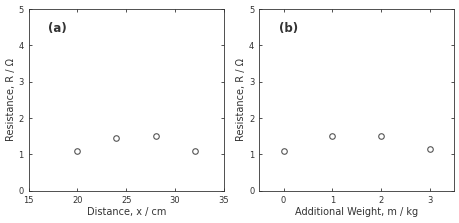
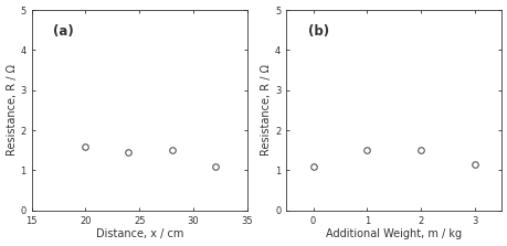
20: 1.10 -> 1.60
